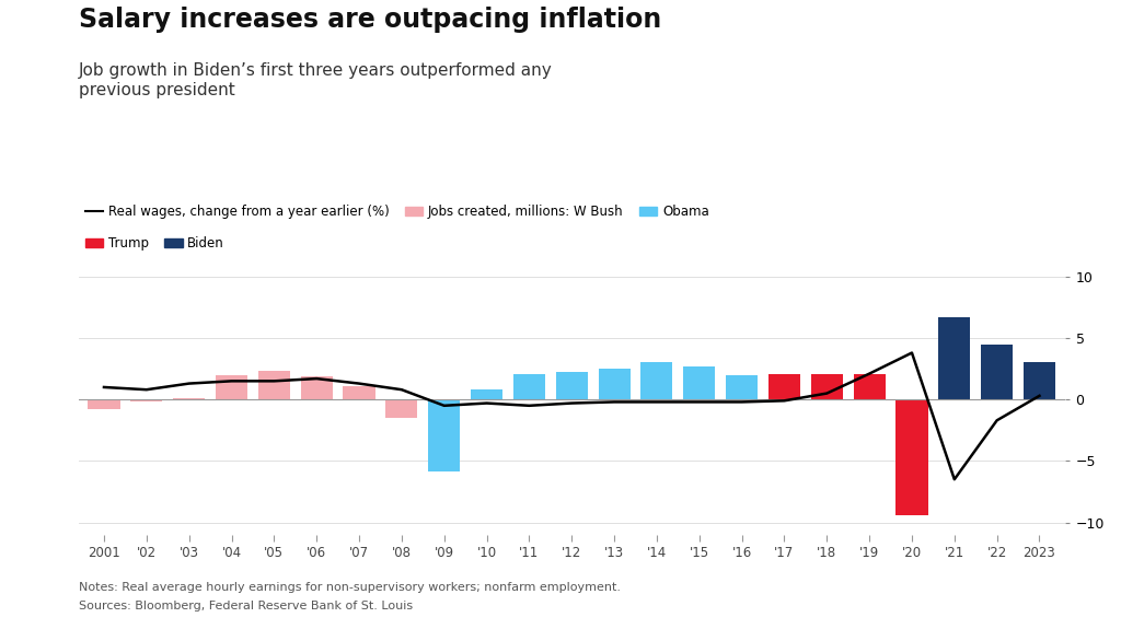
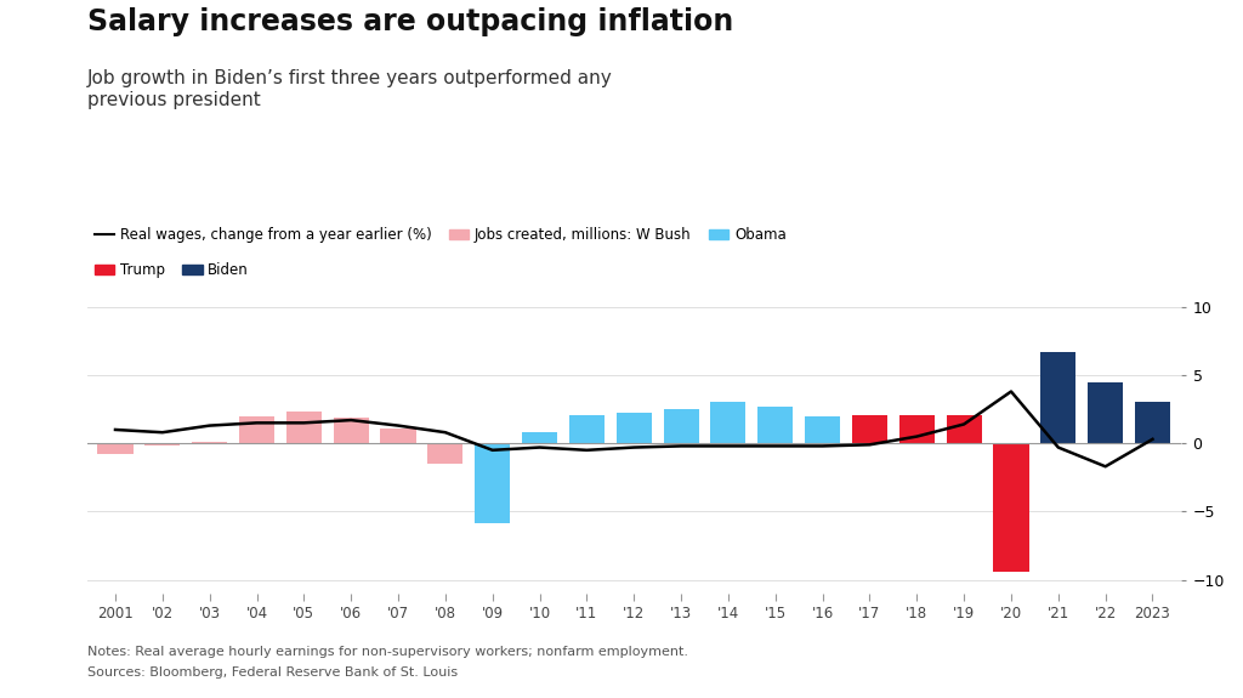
Real wages, change from a year earlier (%)/'19: 2.1 -> 1.4
Real wages, change from a year earlier (%)/'21: -6.5 -> -0.3
